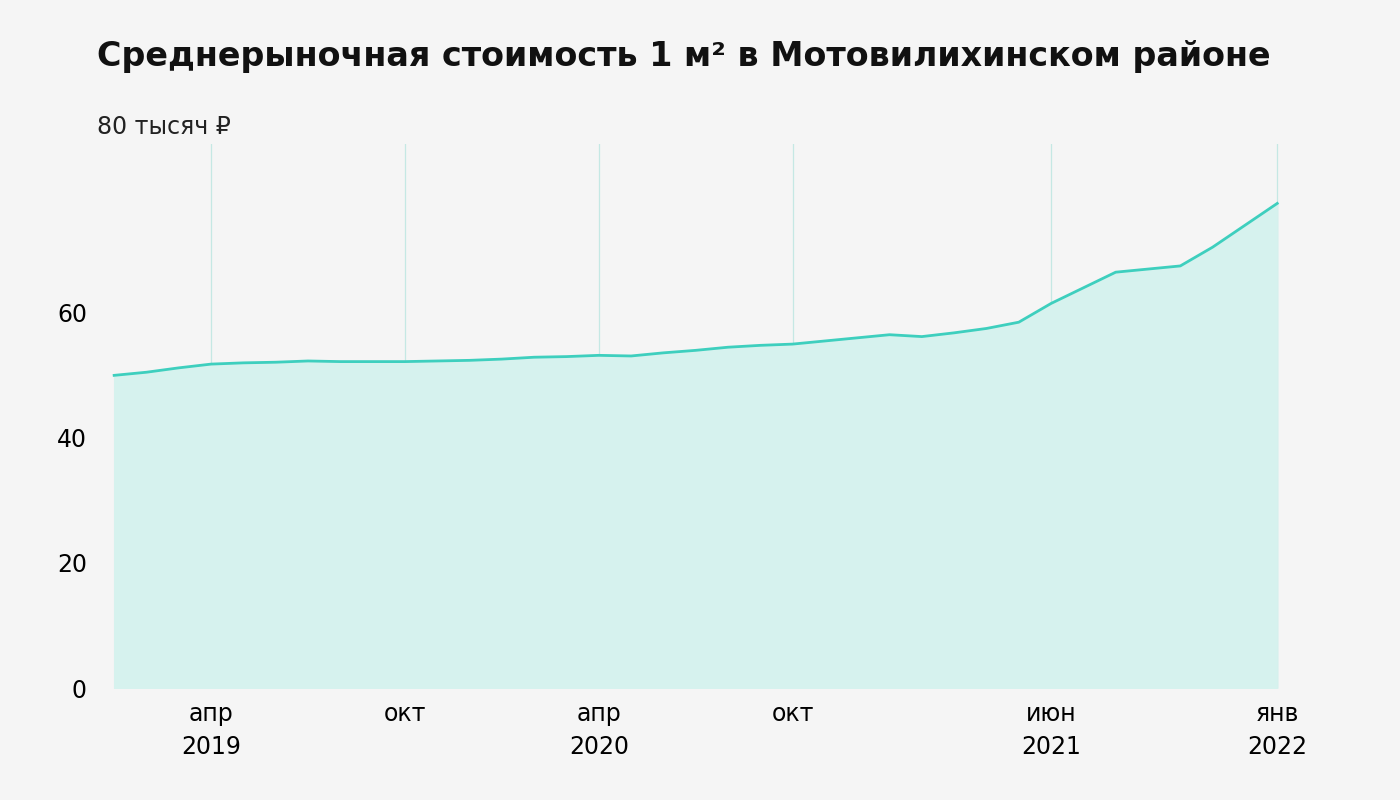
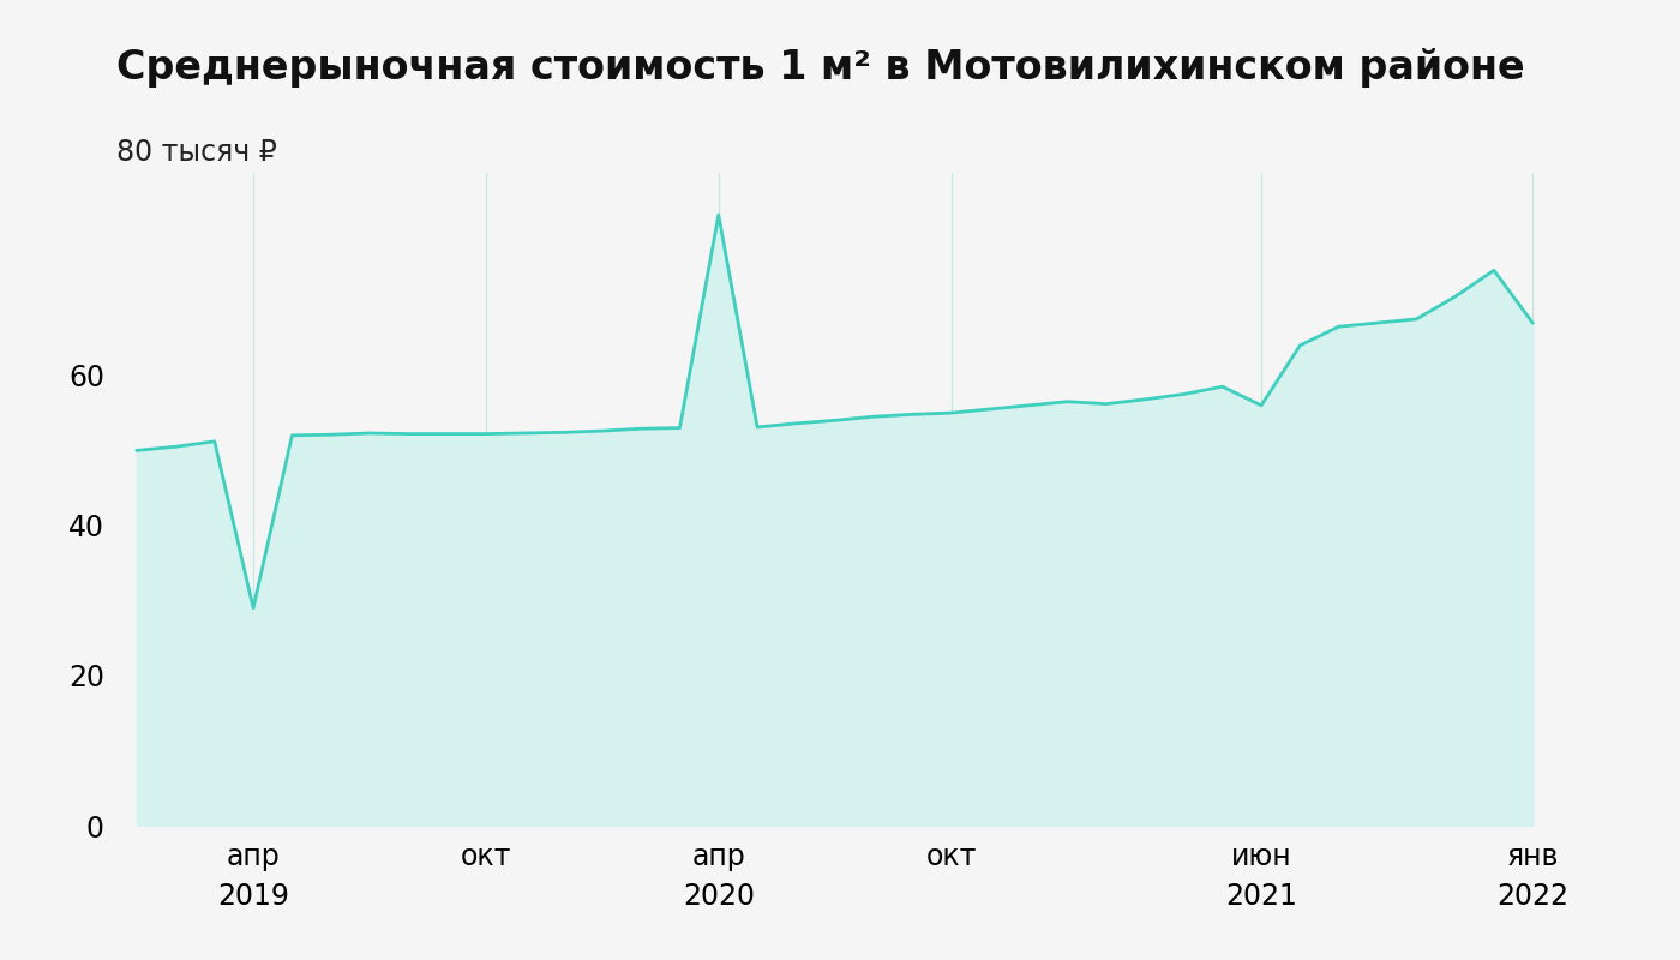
апр 2019: 51.8 -> 29.0
апр 2020: 53.2 -> 81.4
июн 2021: 61.5 -> 56.0
янв 2022: 77.5 -> 67.0
